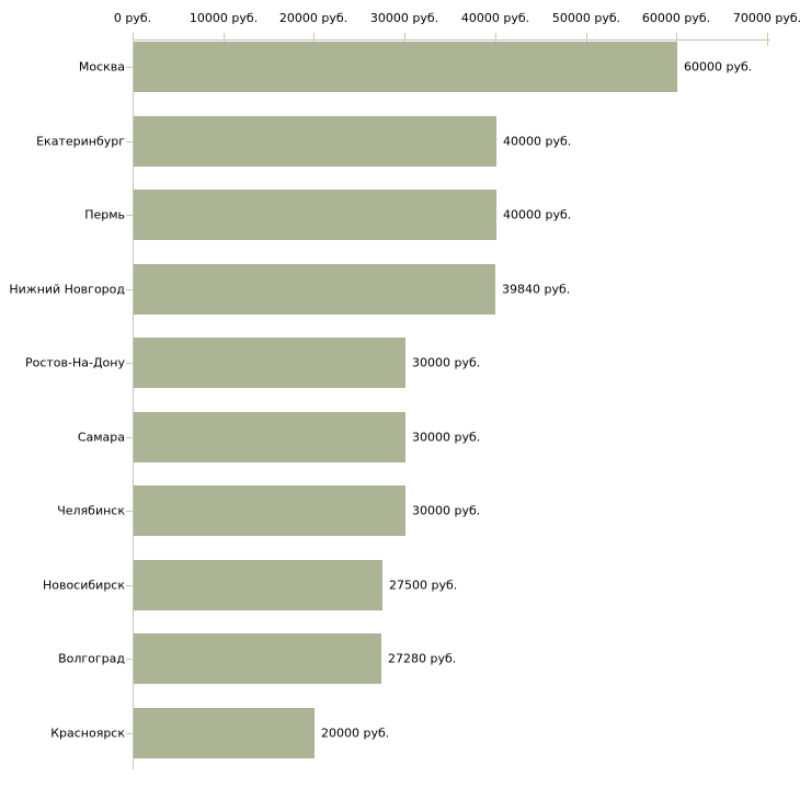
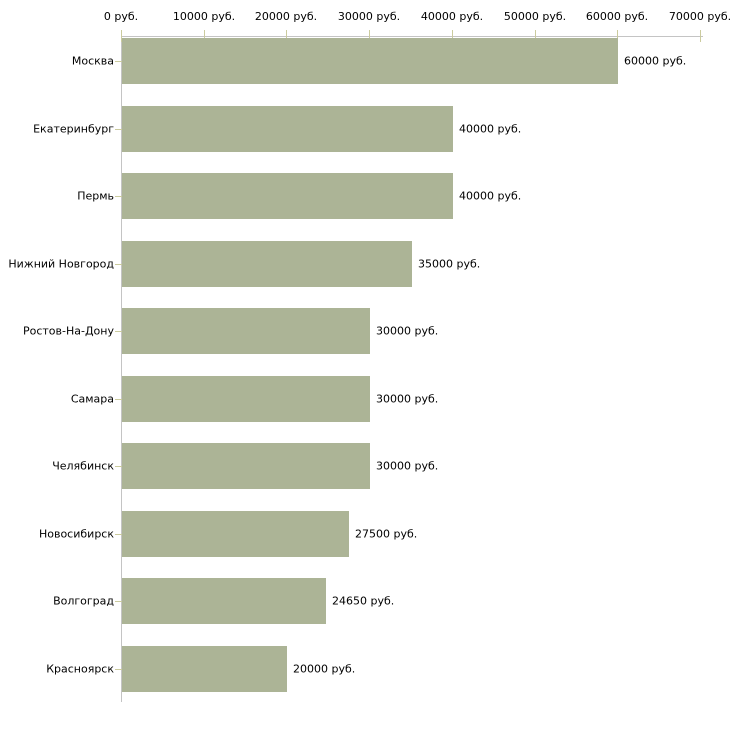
Нижний Новгород: 39840 -> 35000
Волгоград: 27280 -> 24650
